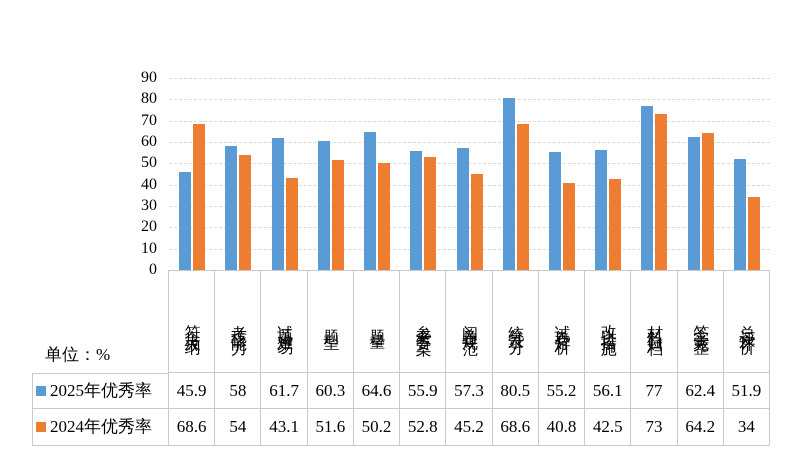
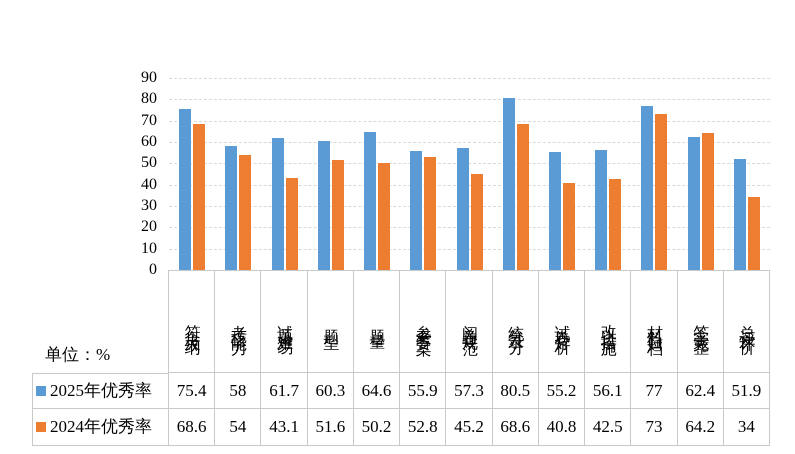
2025年优秀率/符合大纲: 45.9 -> 75.4
